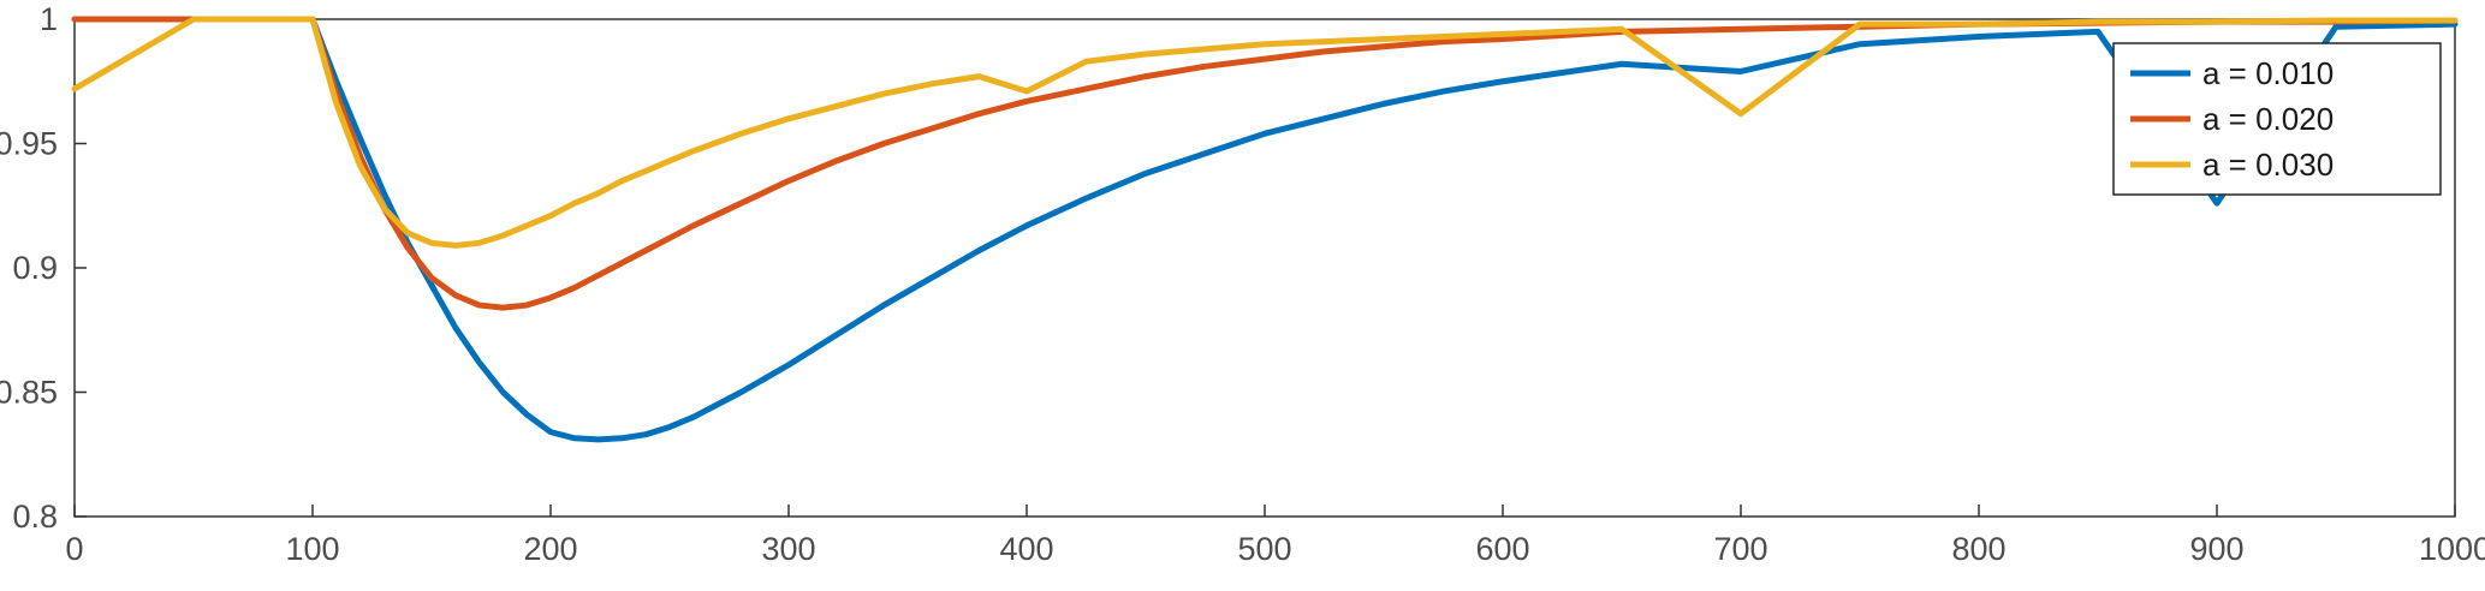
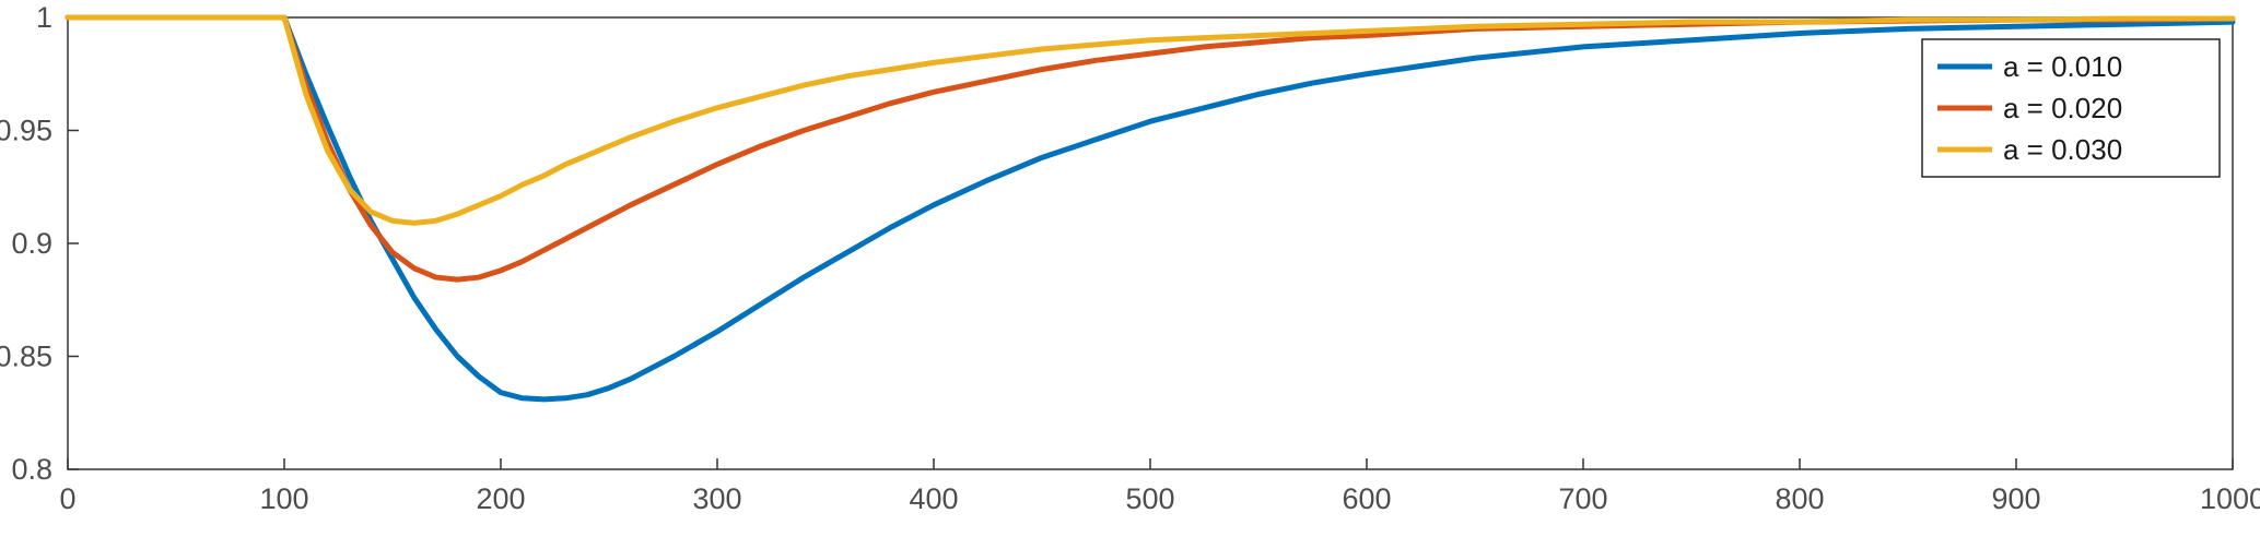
a = 0.030/0: 0.972 -> 1.000
a = 0.030/400: 0.971 -> 0.980
a = 0.010/700: 0.979 -> 0.987
a = 0.030/700: 0.962 -> 0.997
a = 0.010/900: 0.926 -> 0.996
